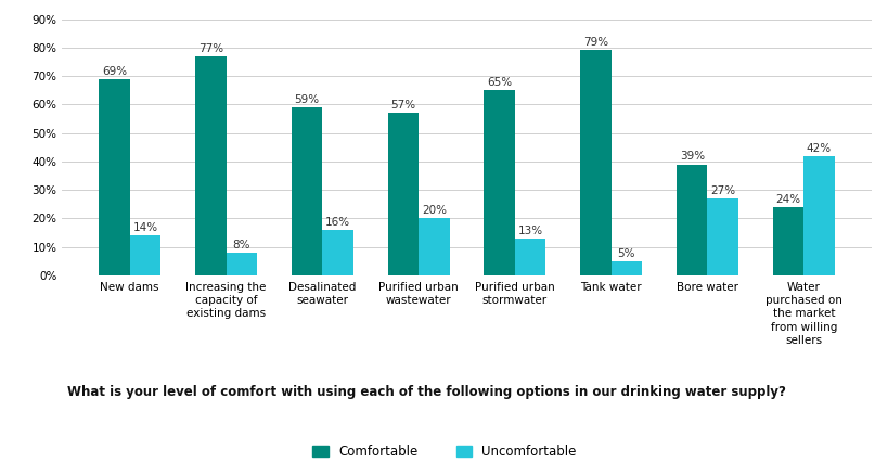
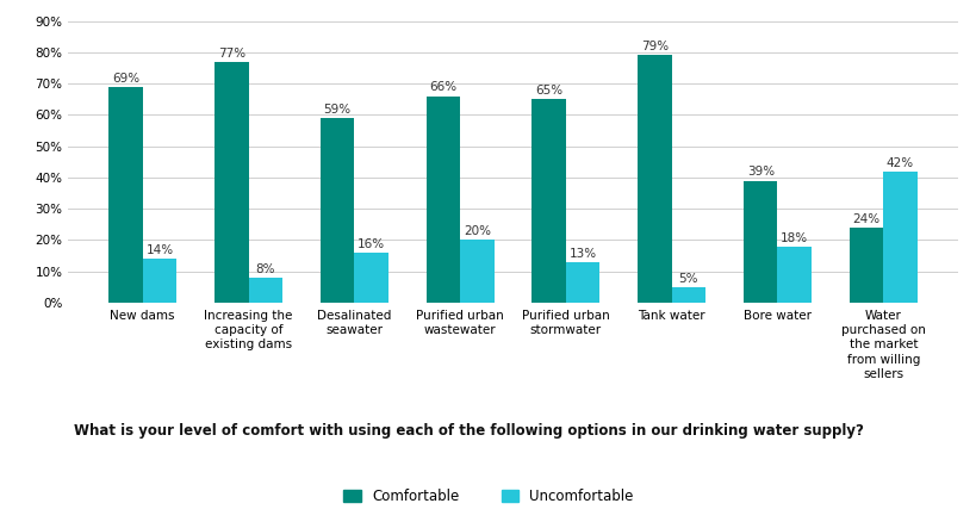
Comfortable/Purified urban wastewater: 57% -> 66%
Uncomfortable/Bore water: 27% -> 18%
